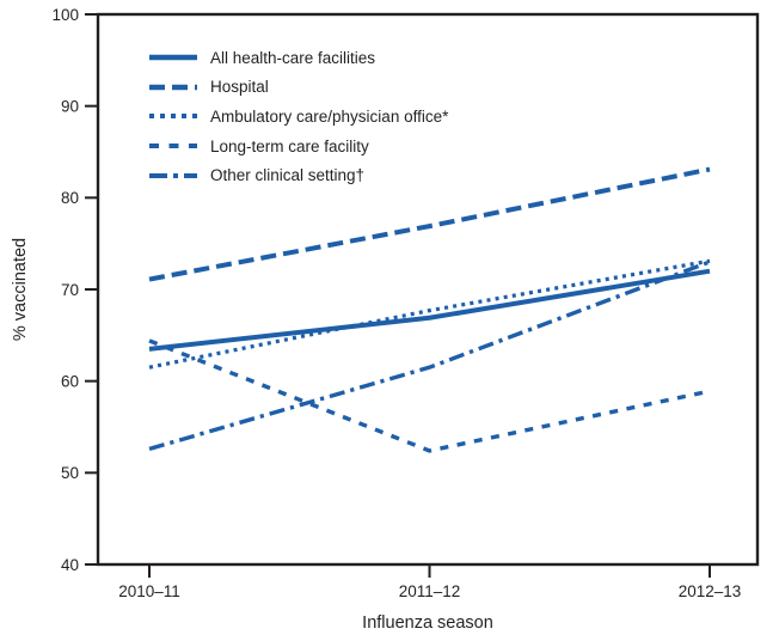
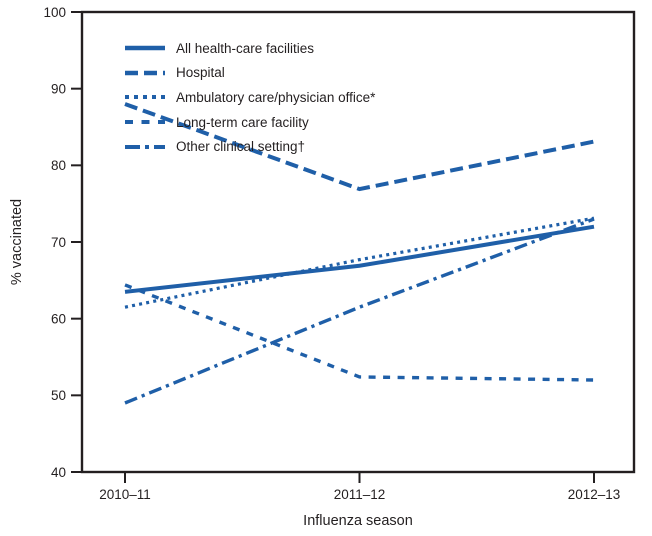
Hospital/2010–11: 71 -> 88
Other clinical setting†/2010–11: 53 -> 49
Long-term care facility/2012–13: 59 -> 52
